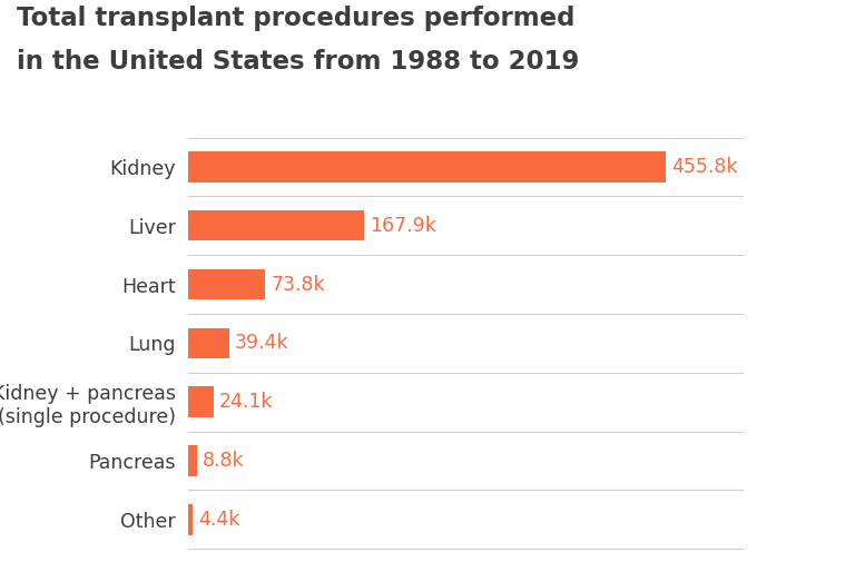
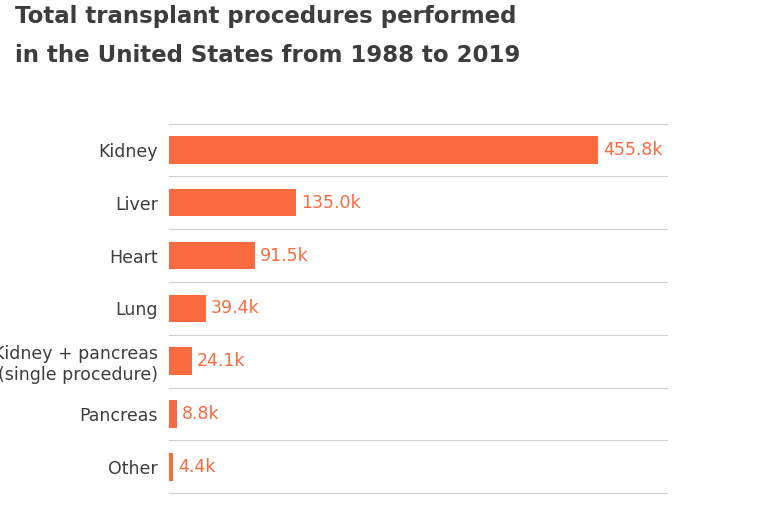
Liver: 167.9k -> 135.0k
Heart: 73.8k -> 91.5k
